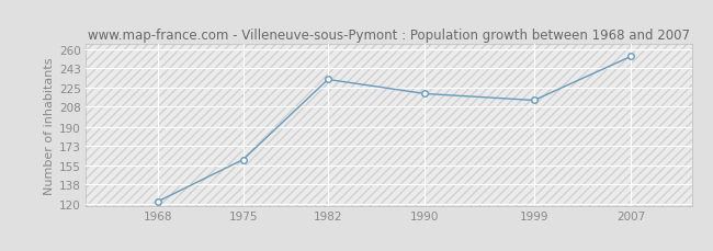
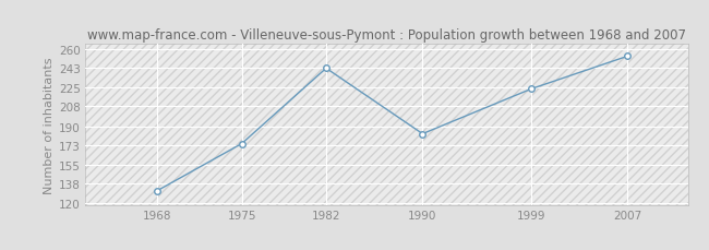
1968: 122 -> 131
1975: 160 -> 174
1982: 233 -> 243
1990: 220 -> 183
1999: 214 -> 224
